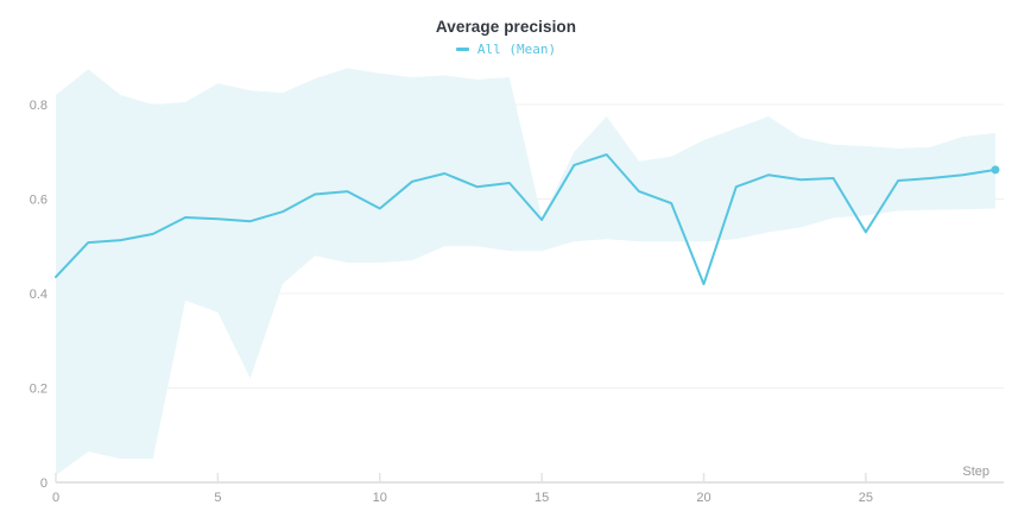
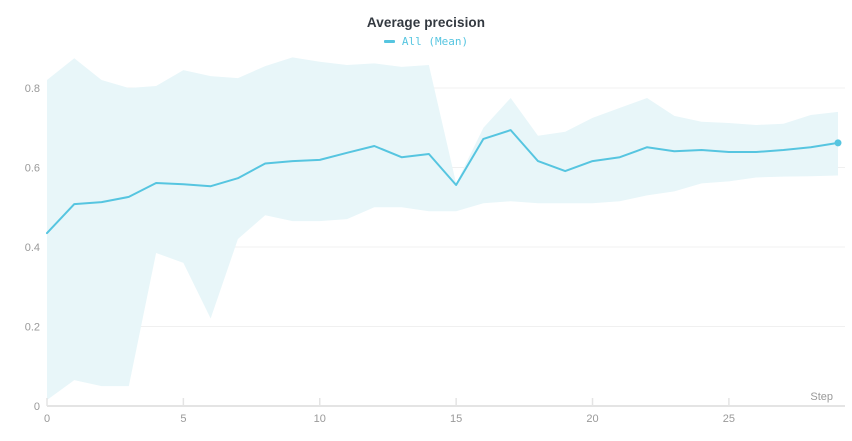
10: 0.58 -> 0.62
20: 0.42 -> 0.62
25: 0.53 -> 0.64
